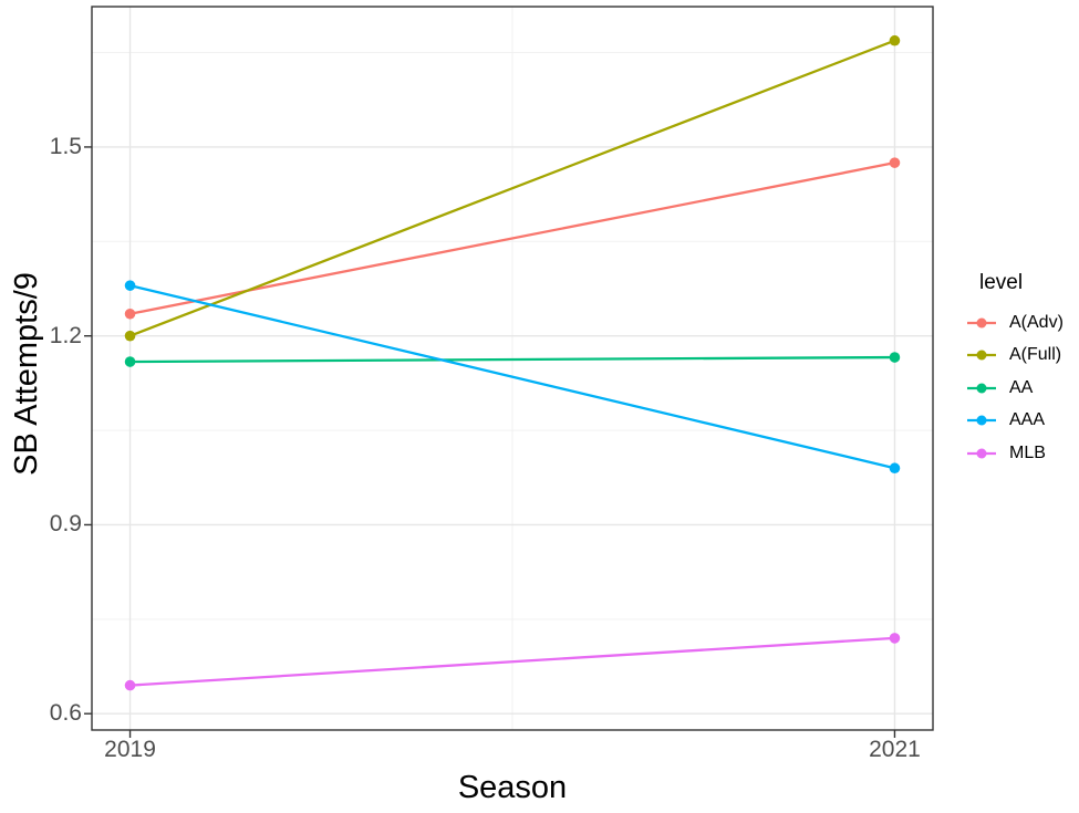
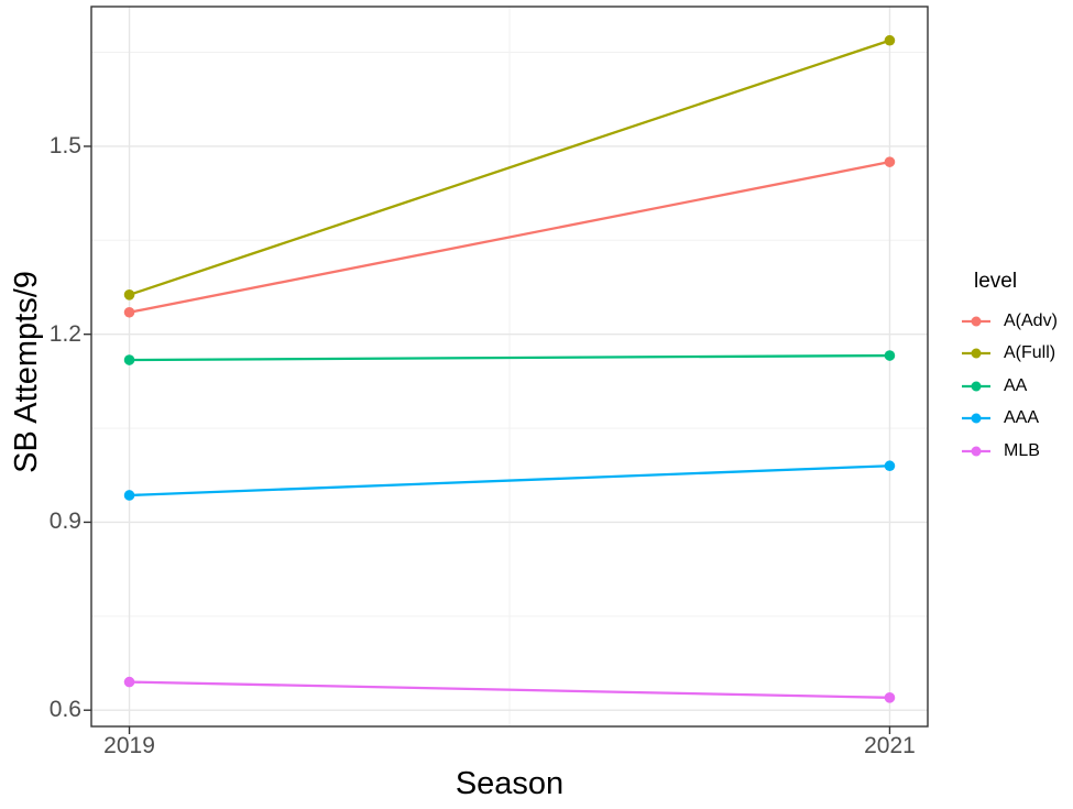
A(Full)/2019: 1.20 -> 1.26
AAA/2019: 1.28 -> 0.94
MLB/2021: 0.72 -> 0.62
